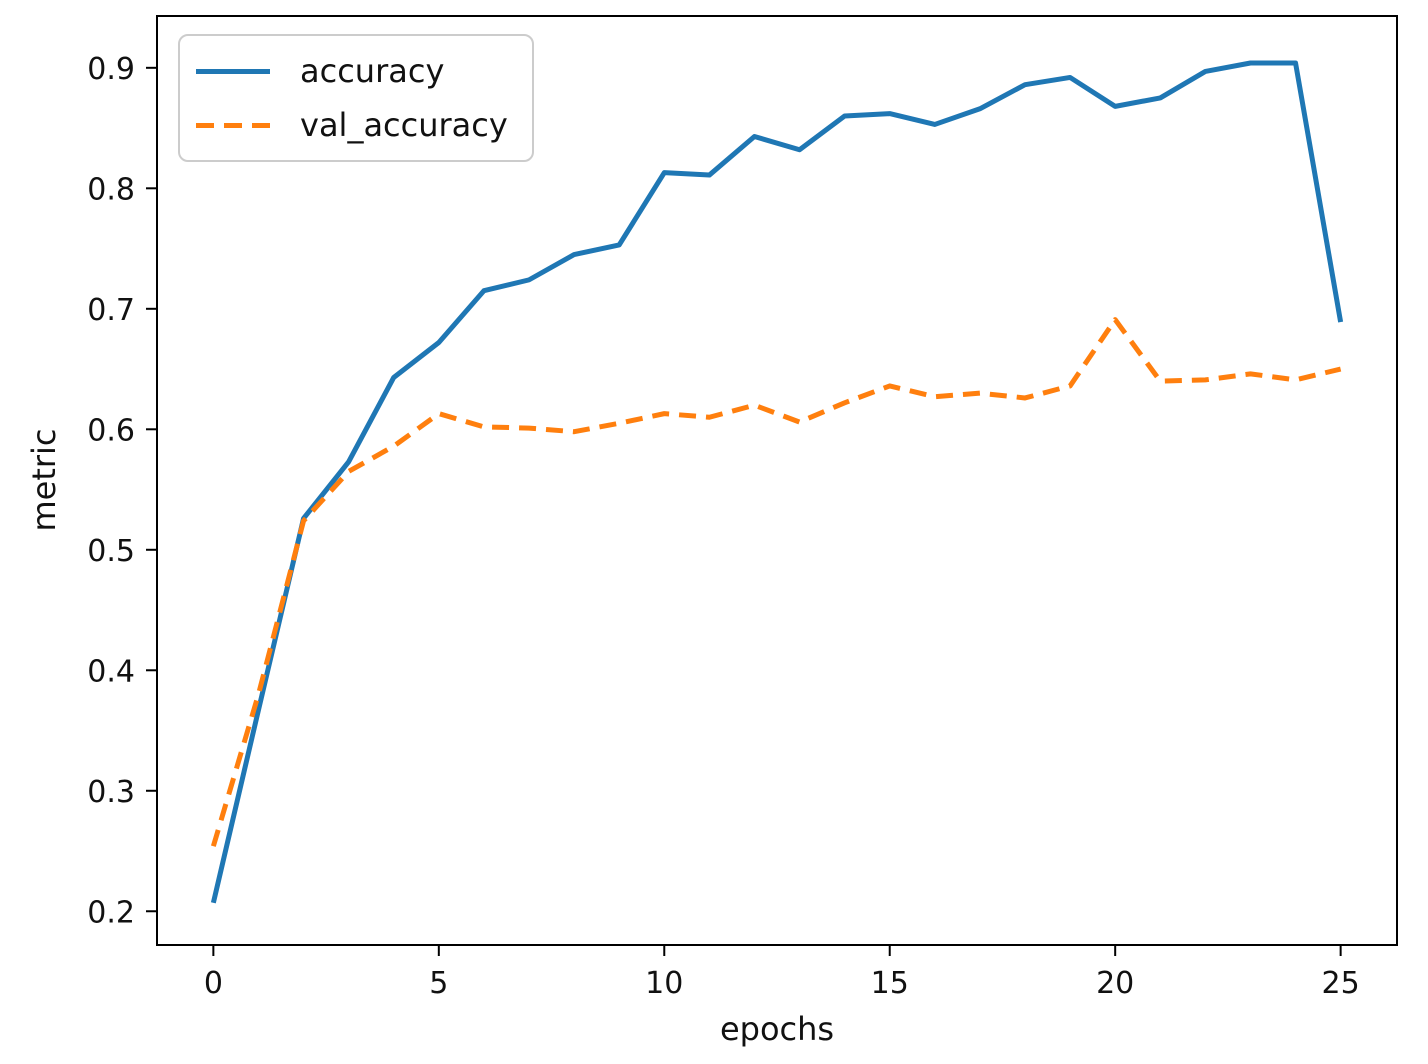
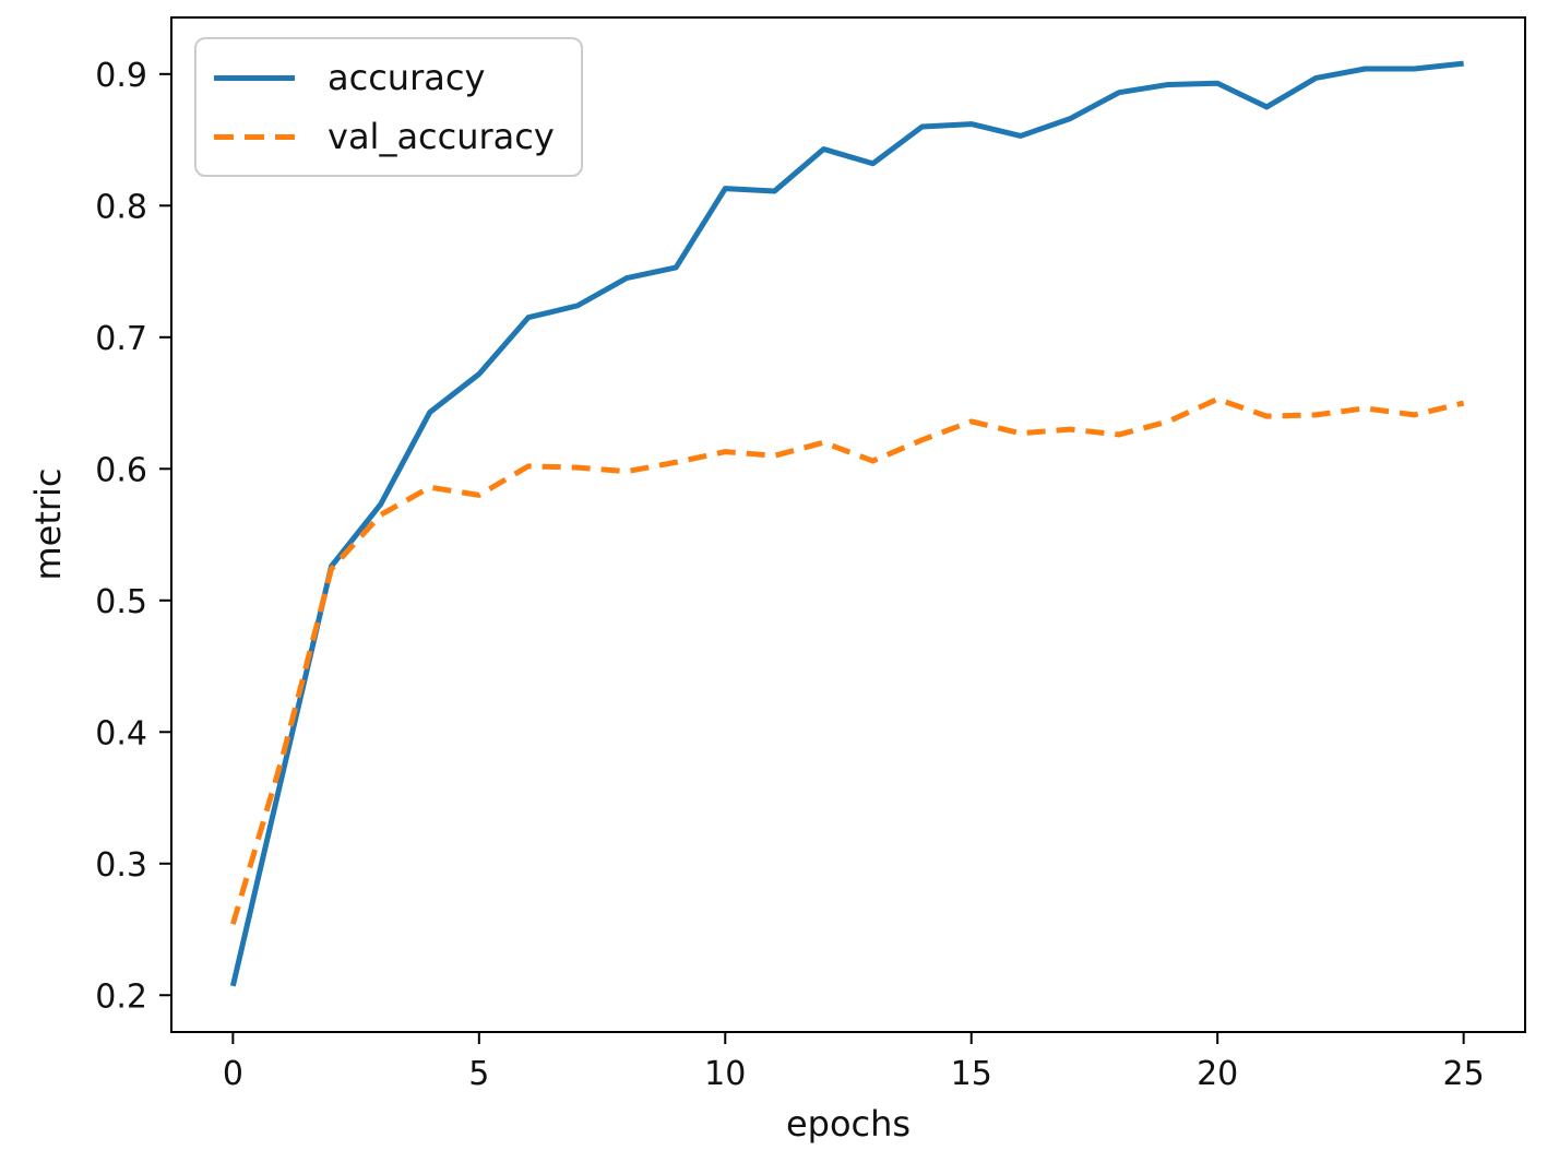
val_accuracy/5: 0.613 -> 0.580
accuracy/20: 0.868 -> 0.893
val_accuracy/20: 0.691 -> 0.653
accuracy/25: 0.689 -> 0.908
